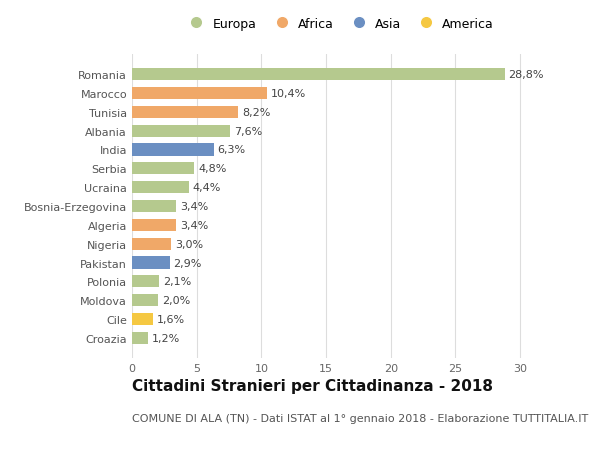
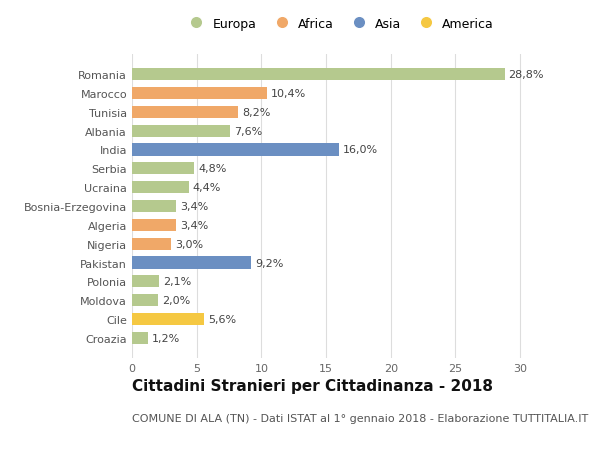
India: 6,3% -> 16,0%
Pakistan: 2,9% -> 9,2%
Cile: 1,6% -> 5,6%
